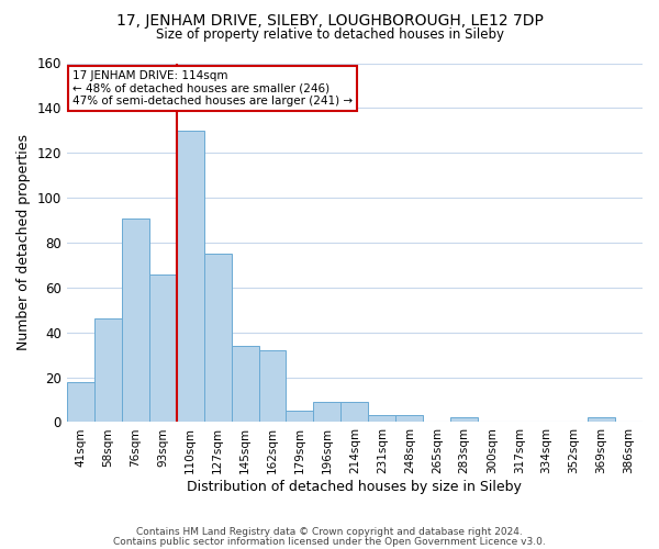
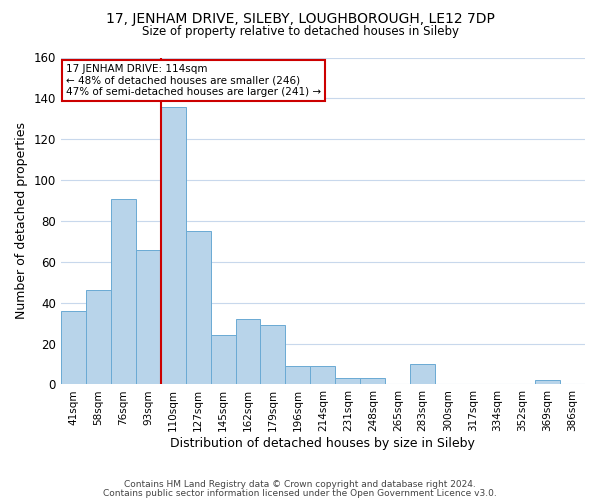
41sqm: 18 -> 36
110sqm: 130 -> 136
145sqm: 34 -> 24
179sqm: 5 -> 29
283sqm: 2 -> 10
